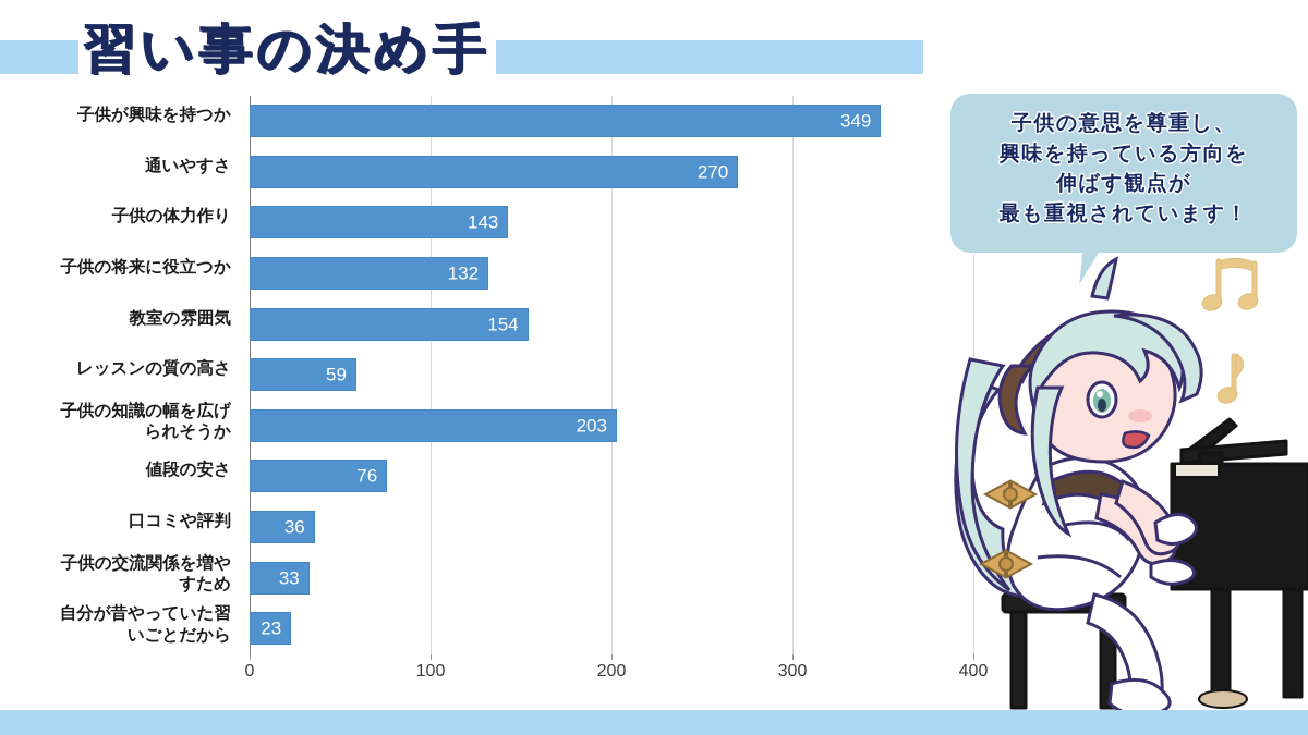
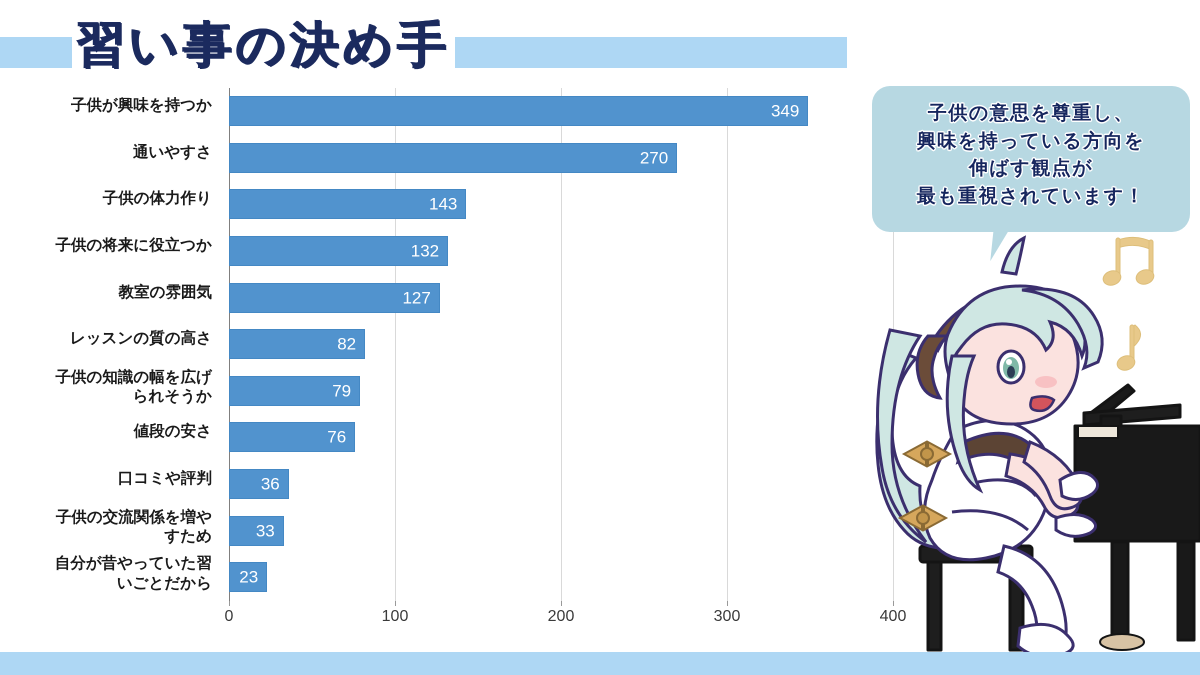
教室の雰囲気: 154 -> 127
レッスンの質の高さ: 59 -> 82
子供の知識の幅を広げ られそうか: 203 -> 79
